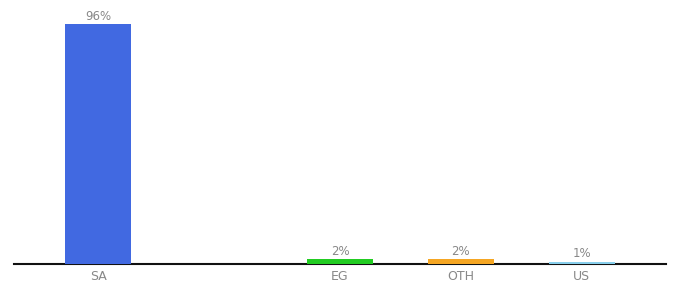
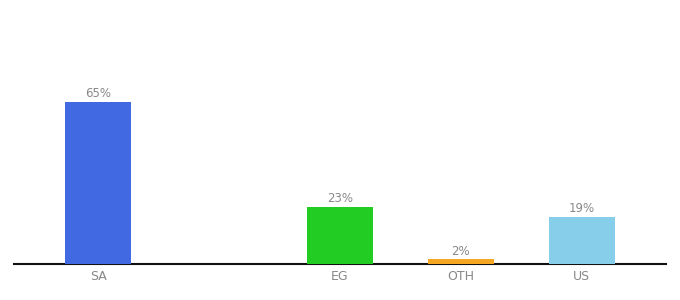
SA: 96% -> 65%
EG: 2% -> 23%
US: 1% -> 19%
